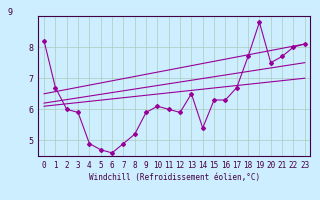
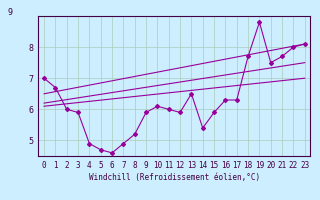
0: 8.2 -> 7.0
15: 6.3 -> 5.9
17: 6.7 -> 6.3
